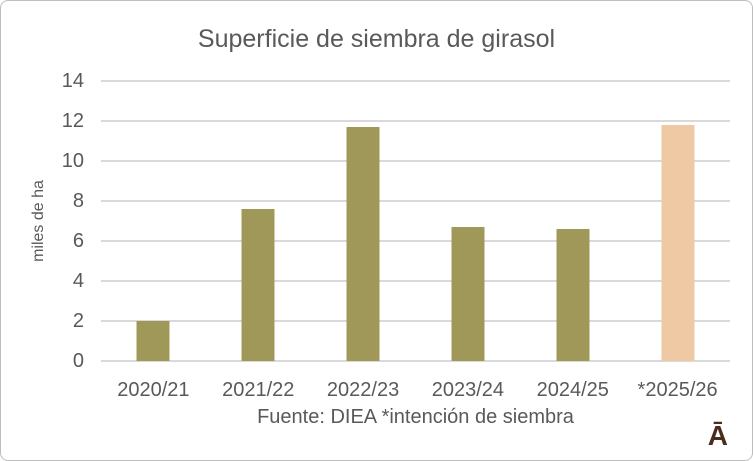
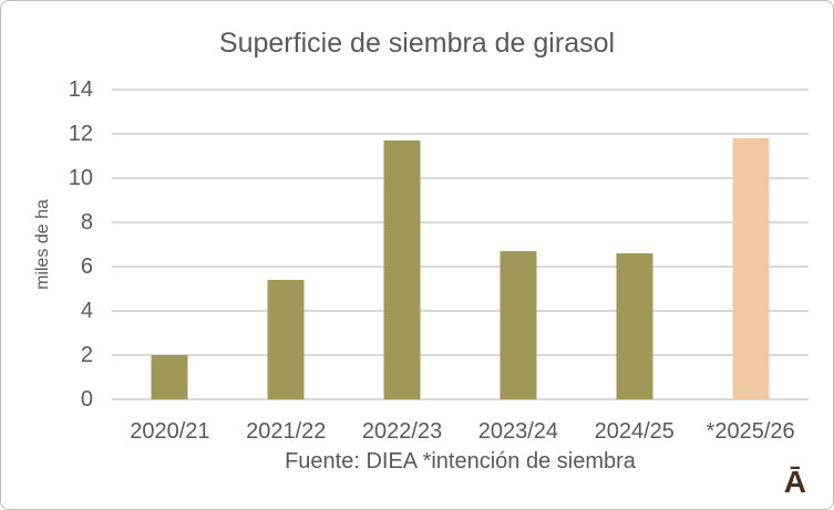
2021/22: 7.6 -> 5.4
